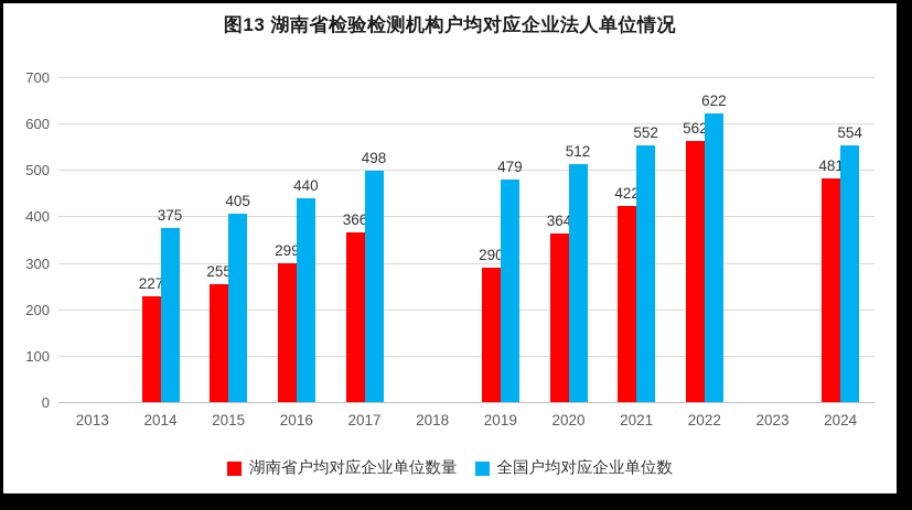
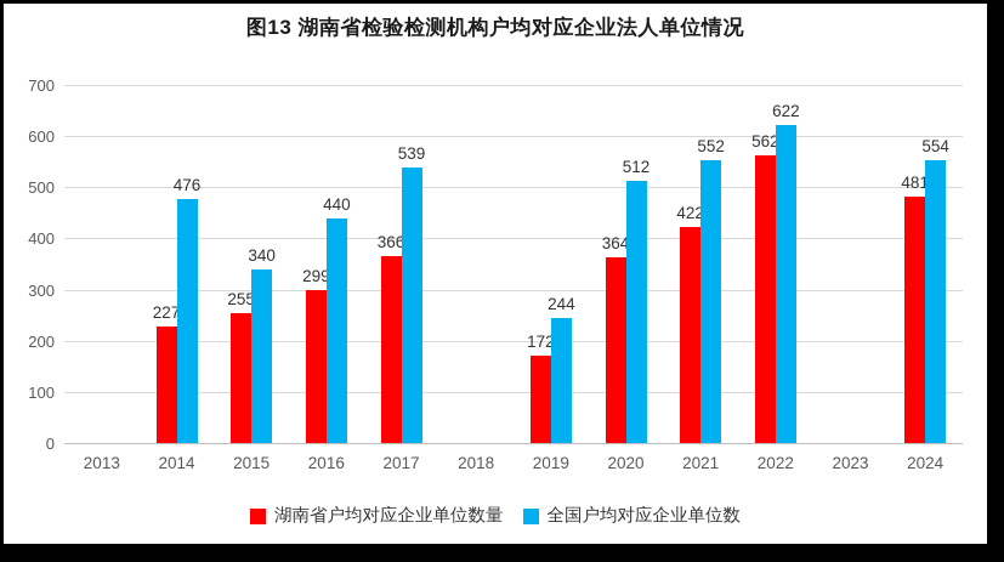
全国户均对应企业单位数/2014: 375 -> 476
全国户均对应企业单位数/2015: 405 -> 340
全国户均对应企业单位数/2017: 498 -> 539
湖南省户均对应企业单位数量/2019: 290 -> 172
全国户均对应企业单位数/2019: 479 -> 244
